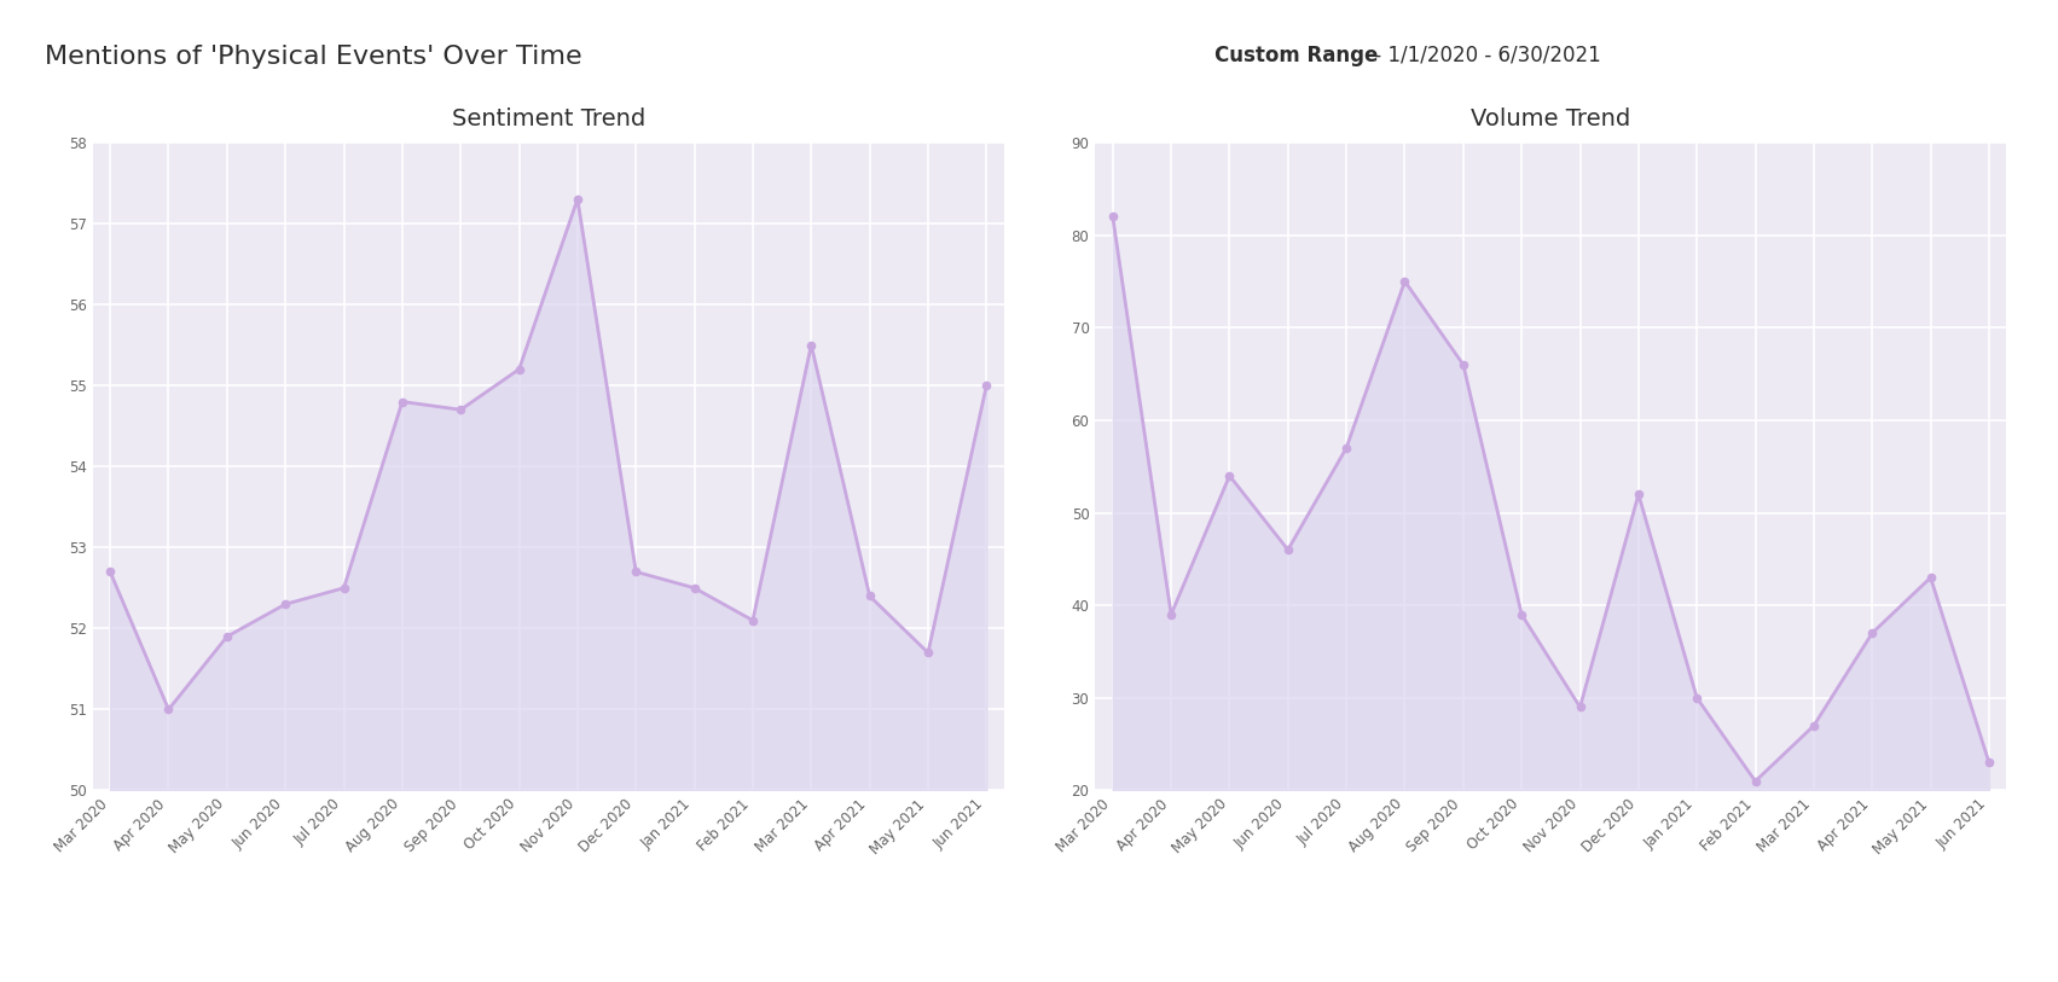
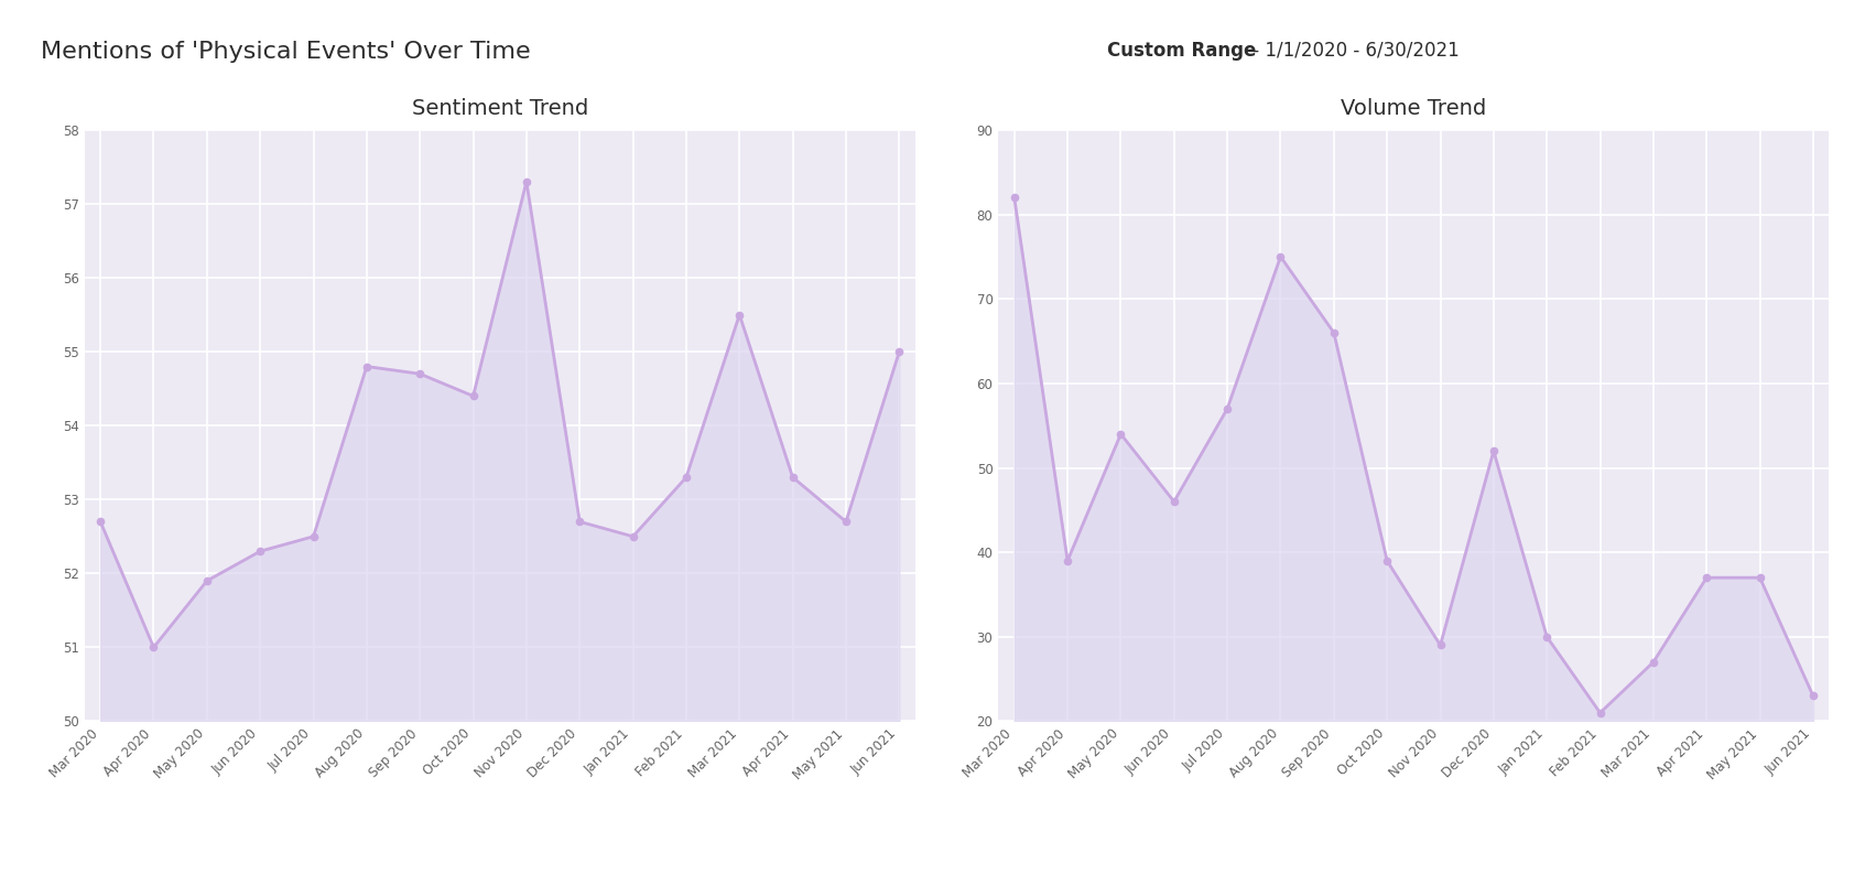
Sentiment Trend/Oct 2020: 55.2 -> 54.4
Sentiment Trend/Feb 2021: 52.1 -> 53.3
Sentiment Trend/Apr 2021: 52.4 -> 53.3
Sentiment Trend/May 2021: 51.7 -> 52.7
Volume Trend/May 2021: 43 -> 37
